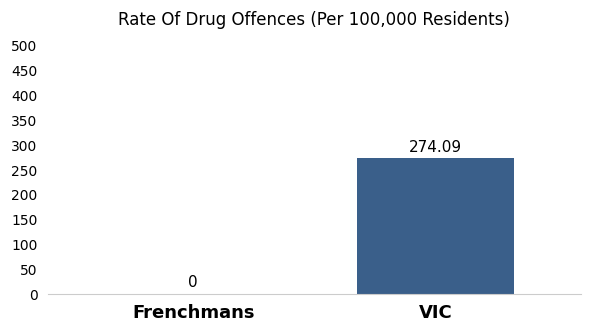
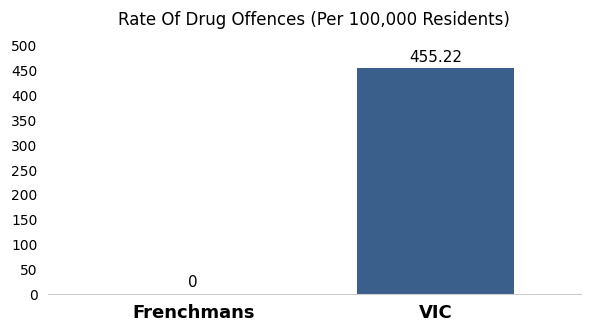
VIC: 274.09 -> 455.22
